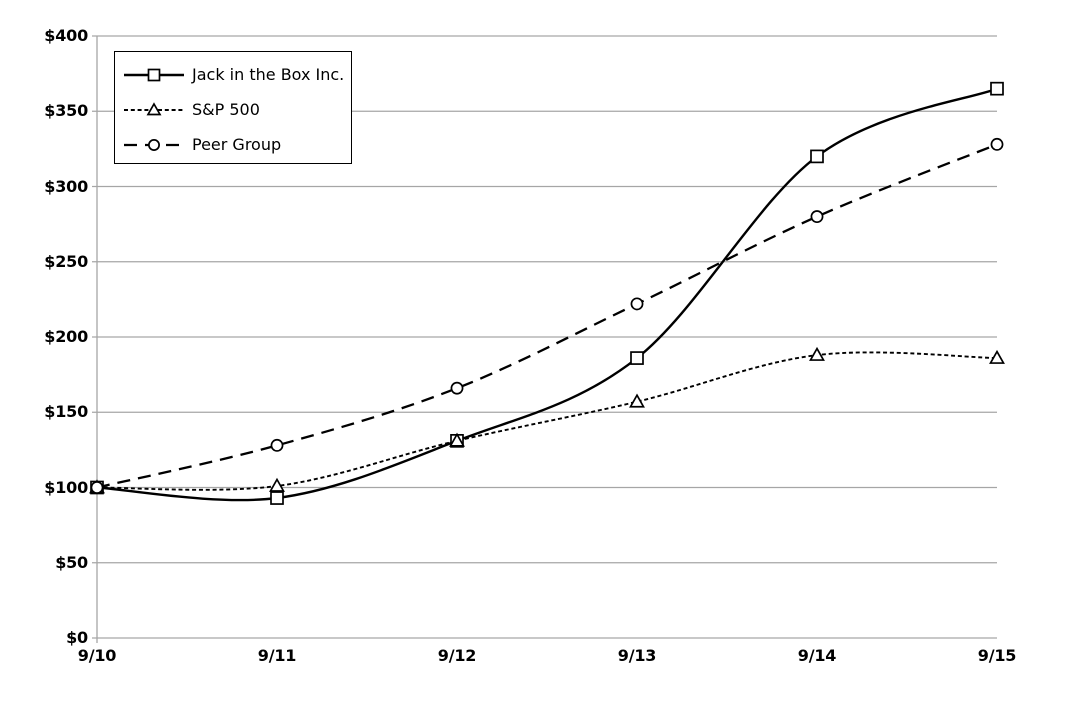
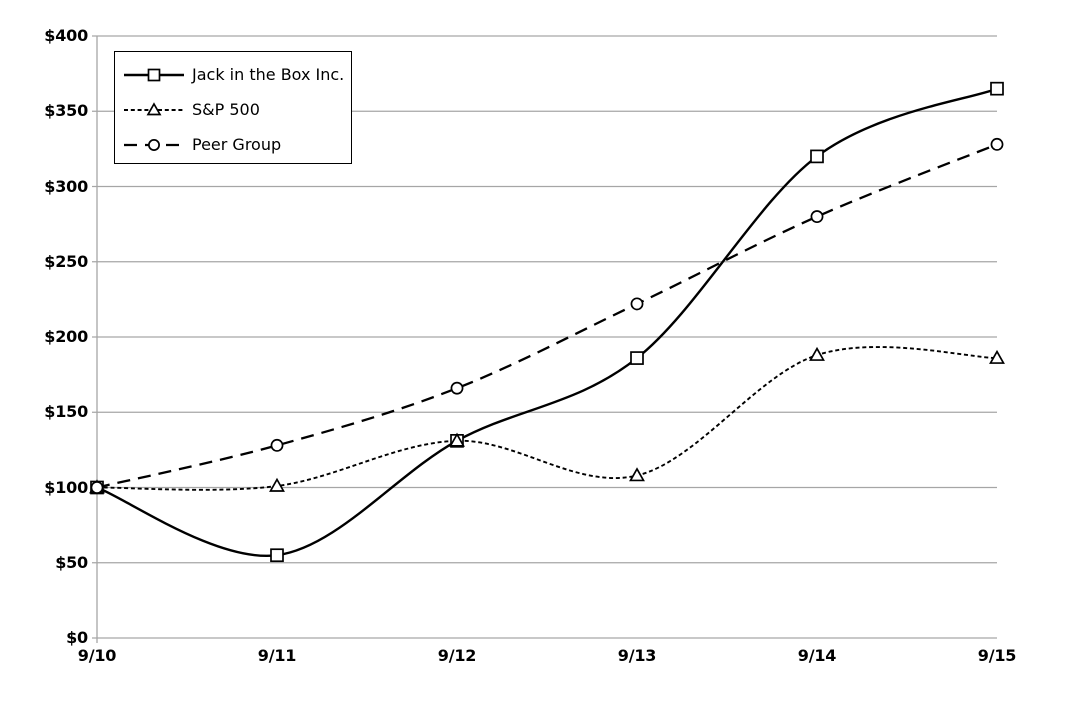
Jack in the Box Inc./9/11: $93 -> $55
S&P 500/9/13: $157 -> $108
